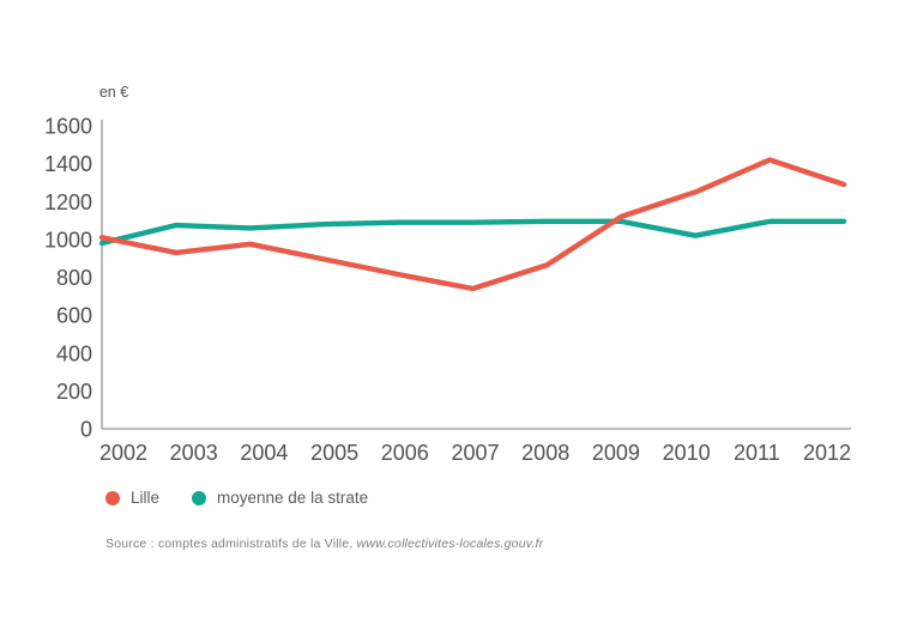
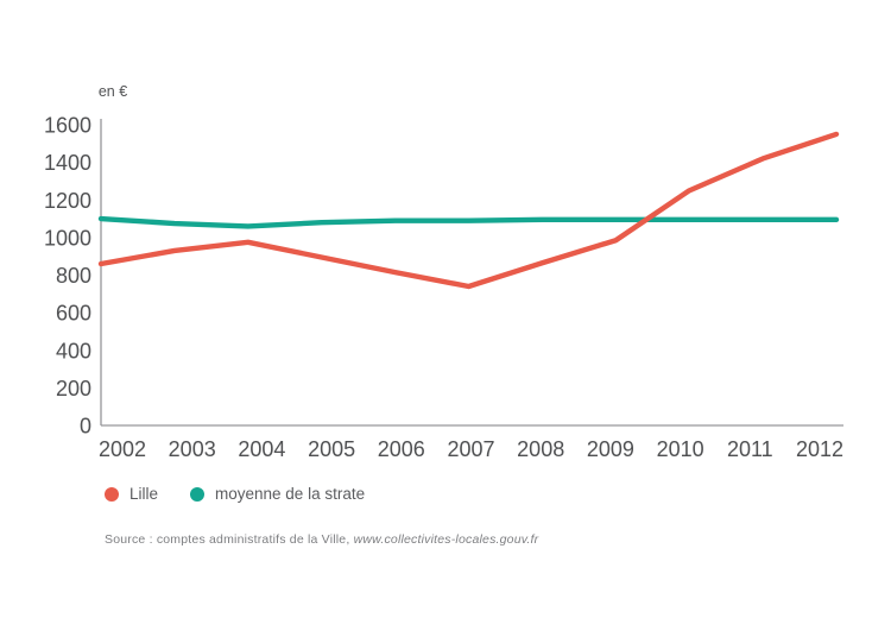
Lille/2002: 1010 -> 860
moyenne de la strate/2002: 980 -> 1100
Lille/2009: 1120 -> 980
moyenne de la strate/2010: 1020 -> 1100
Lille/2012: 1290 -> 1550
